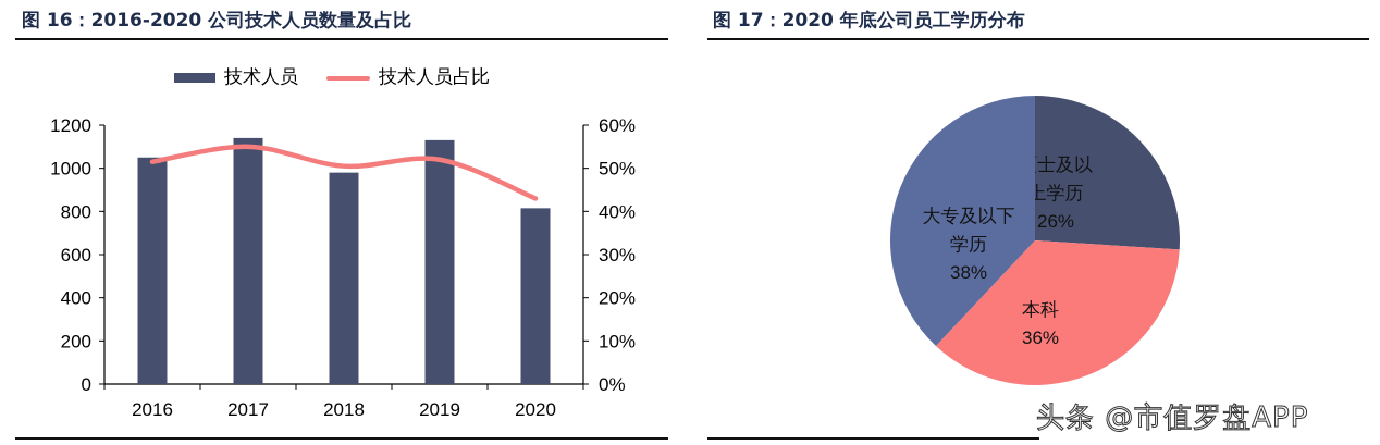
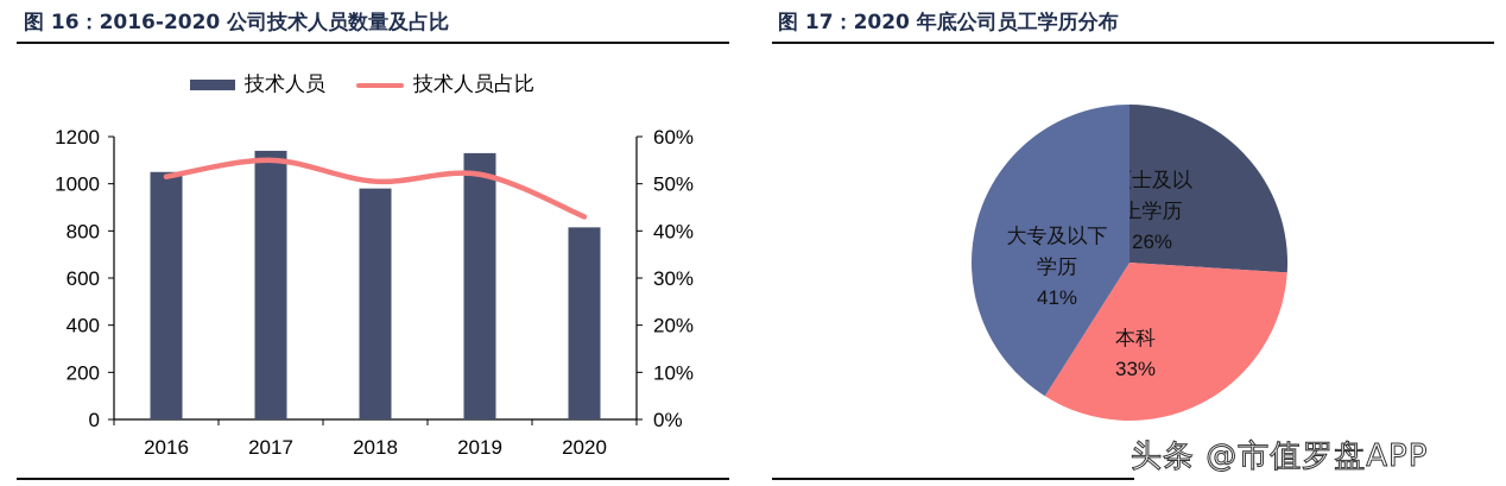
图 17：2020 年底公司员工学历分布/本科: 36% -> 33%
图 17：2020 年底公司员工学历分布/大专及以下学历: 38% -> 41%
